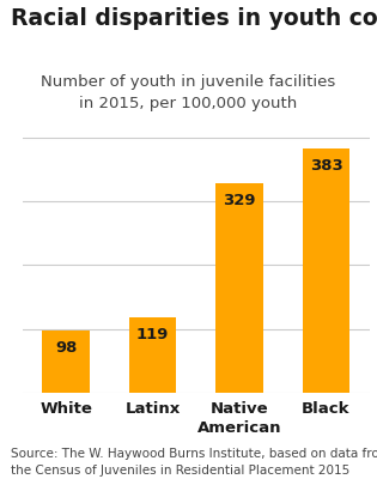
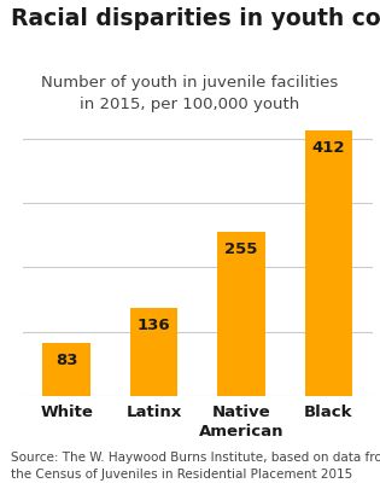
White: 98 -> 83
Latinx: 119 -> 136
Native American: 329 -> 255
Black: 383 -> 412
